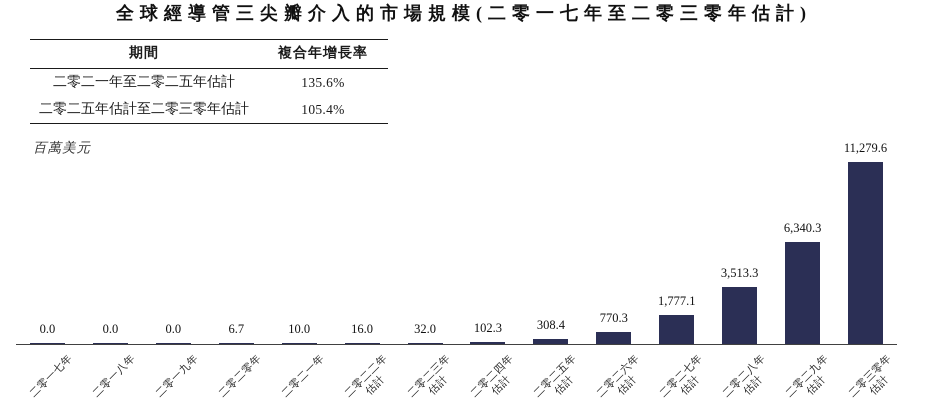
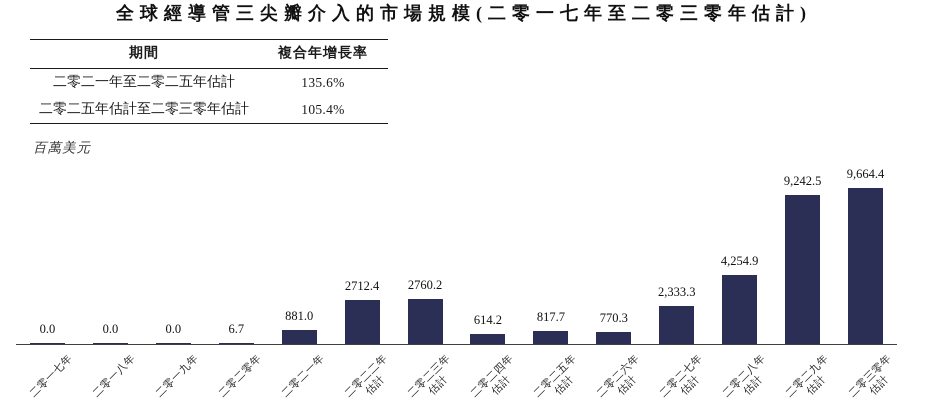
二零二一年: 10.0 -> 881.0
二零二二年 估計: 16.0 -> 2712.4
二零二三年 估計: 32.0 -> 2760.2
二零二四年 估計: 102.3 -> 614.2
二零二五年 估計: 308.4 -> 817.7
二零二七年 估計: 1,777.1 -> 2,333.3
二零二八年 估計: 3,513.3 -> 4,254.9
二零二九年 估計: 6,340.3 -> 9,242.5
二零三零年 估計: 11,279.6 -> 9,664.4
